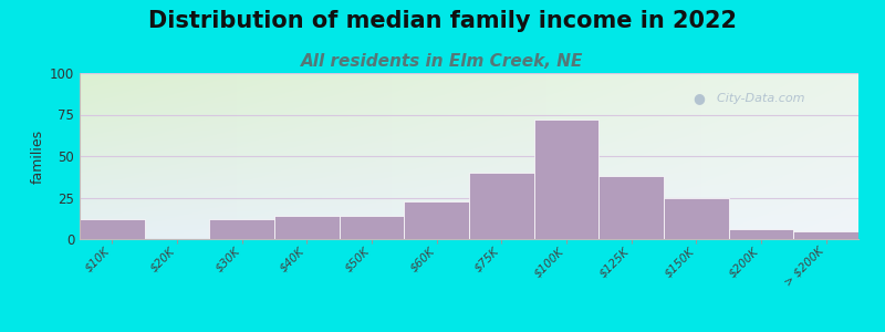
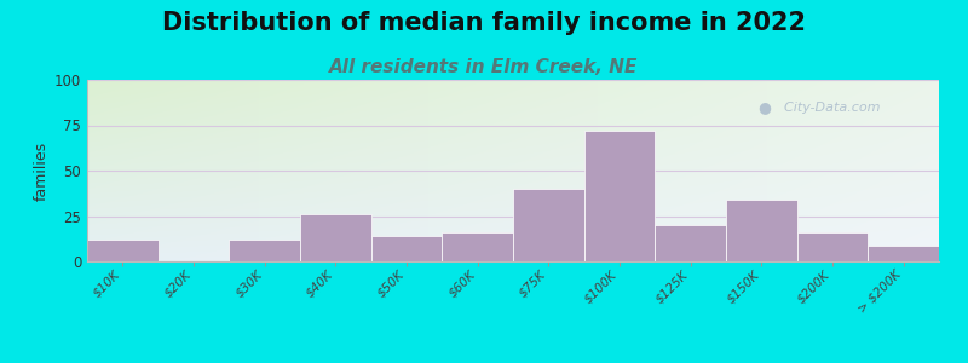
$40K: 14 -> 26
$60K: 23 -> 16
$125K: 38 -> 20
$150K: 25 -> 34
$200K: 6 -> 16
> $200K: 5 -> 9
